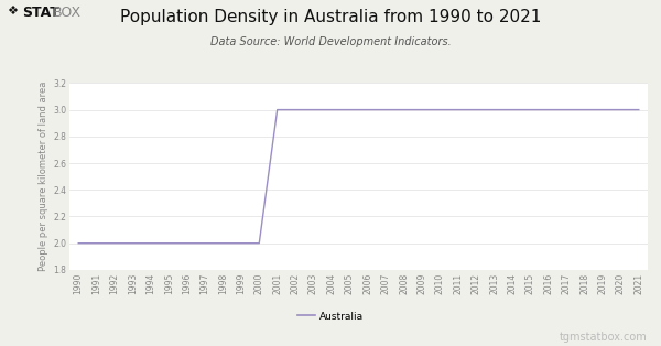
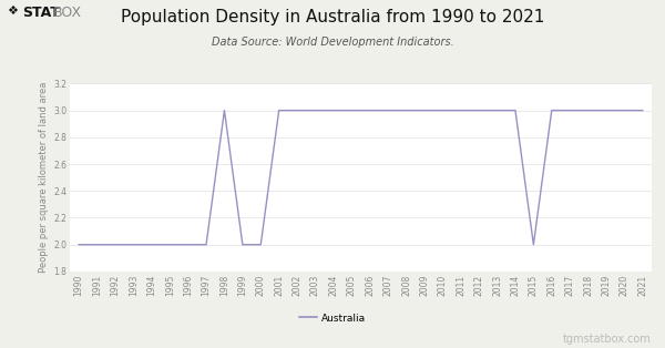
1998: 2 -> 3
2015: 3 -> 2
